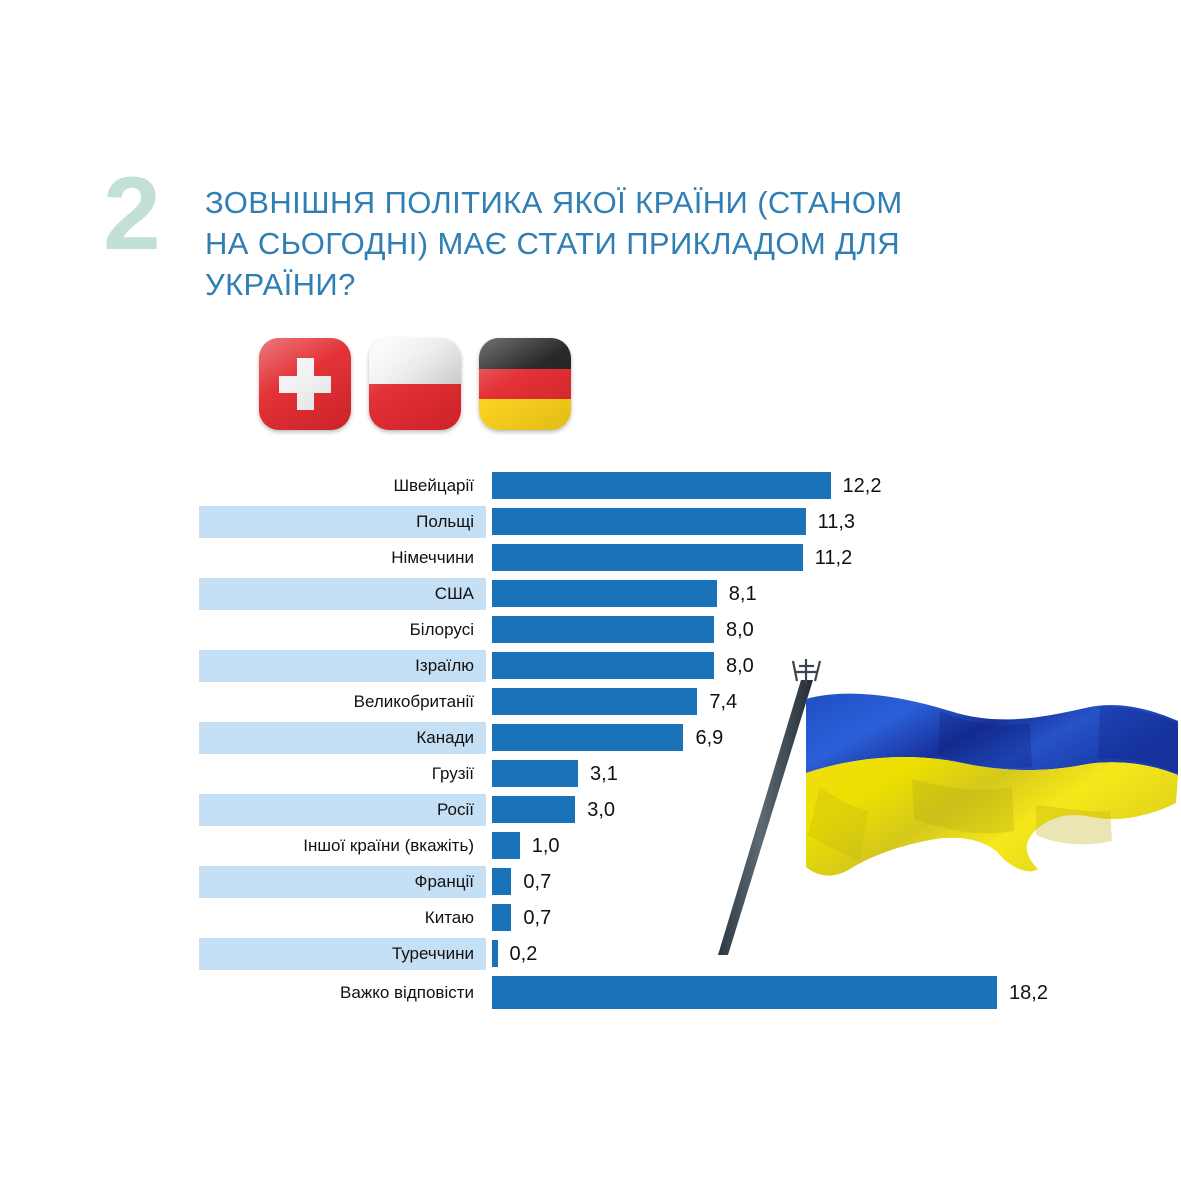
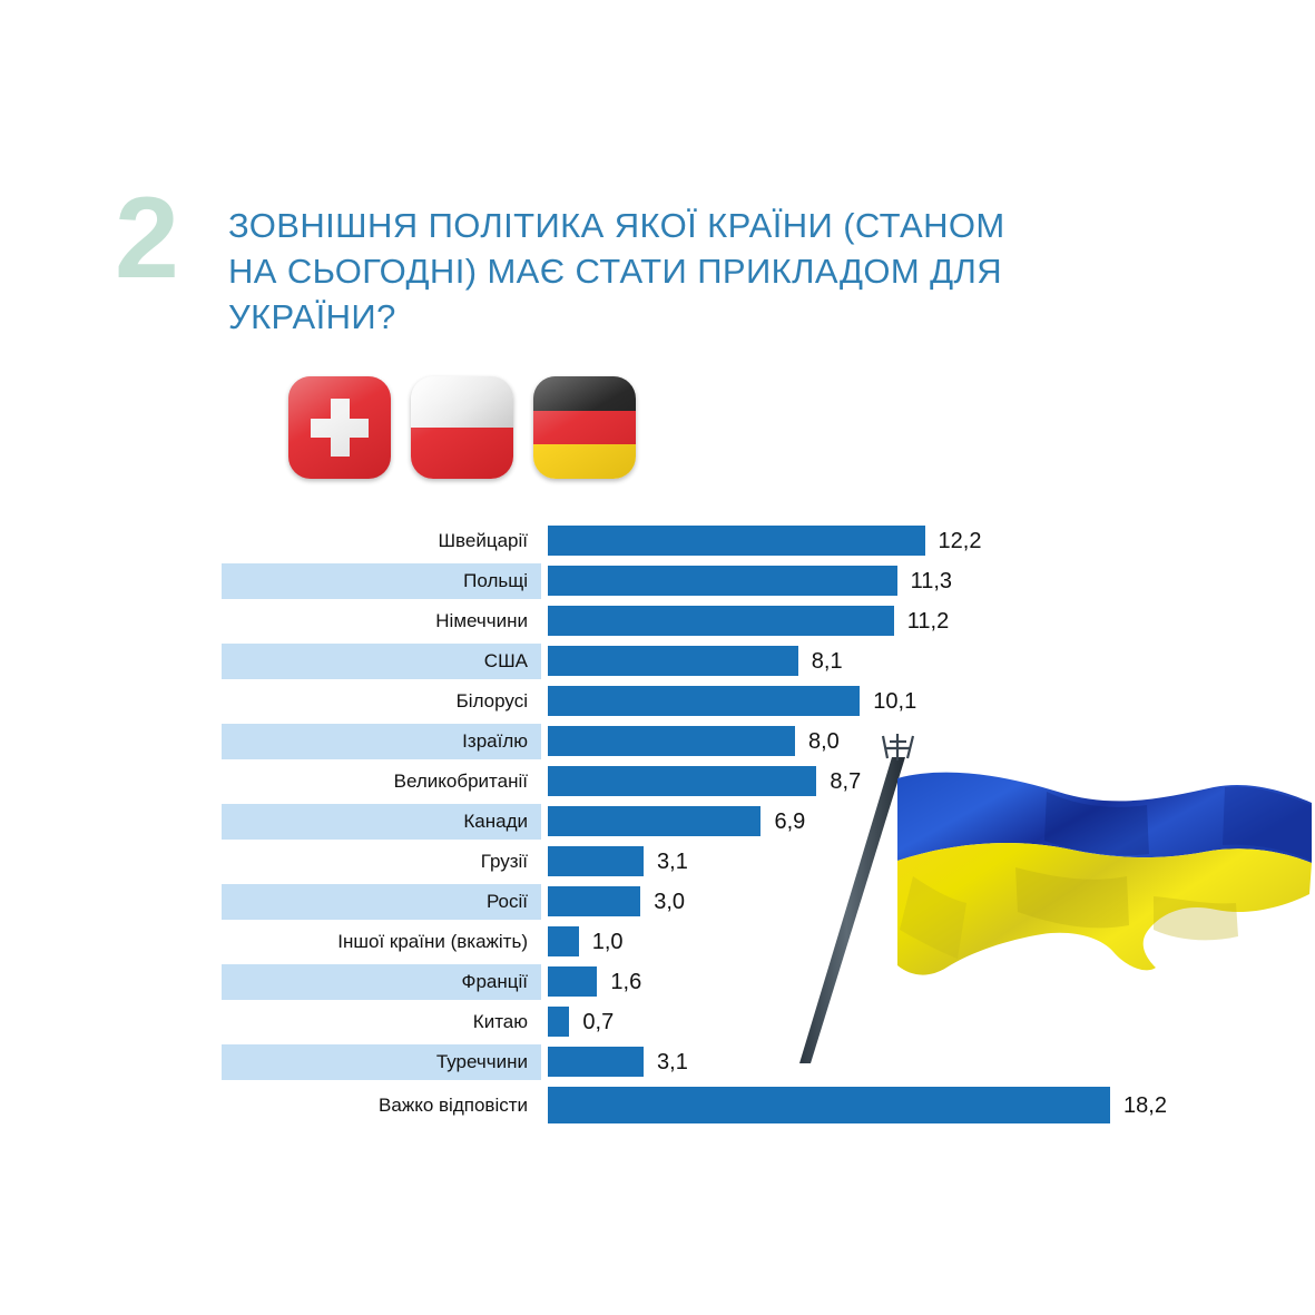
Білорусі: 8,0 -> 10,1
Великобританії: 7,4 -> 8,7
Франції: 0,7 -> 1,6
Туреччини: 0,2 -> 3,1
